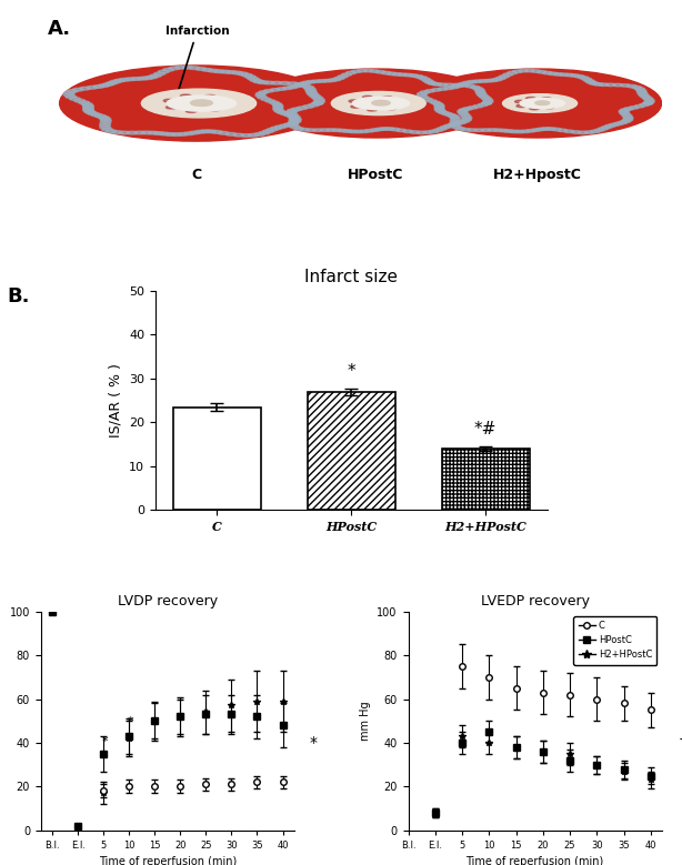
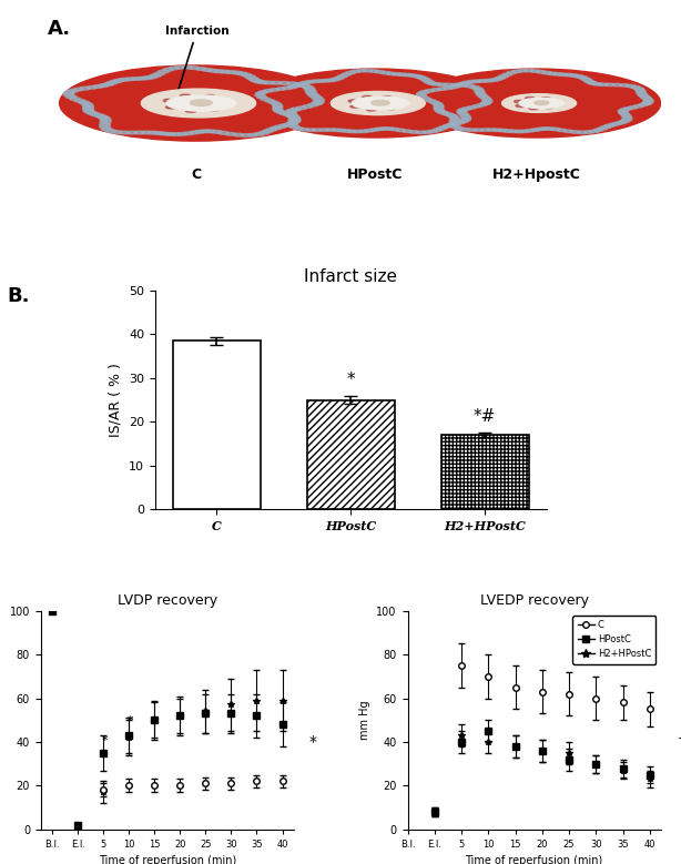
Infarct size/C: 23.5 -> 38.5
Infarct size/HPostC: 27.0 -> 25.0
Infarct size/H2+HPostC: 14.0 -> 17.0
